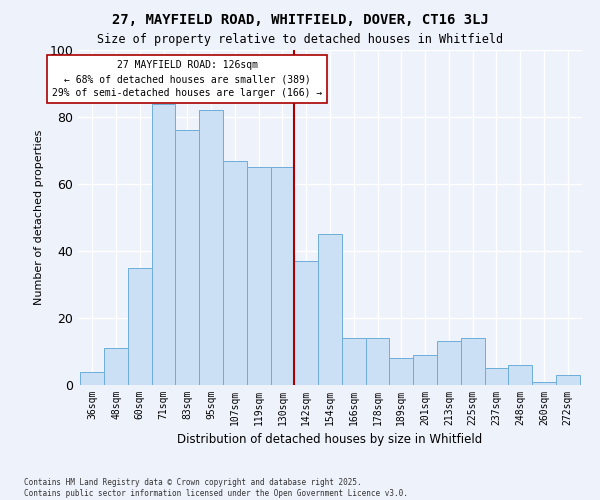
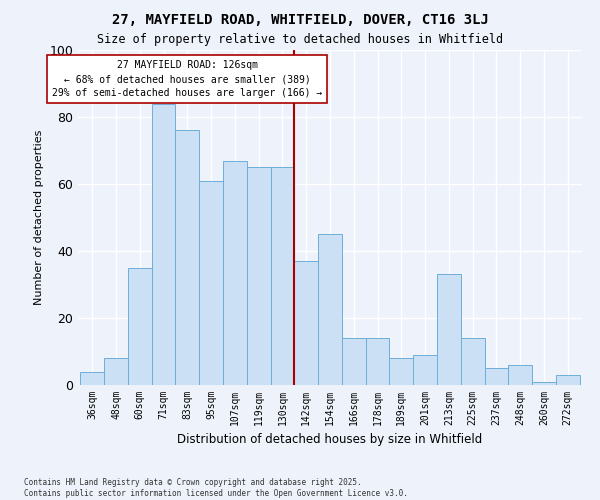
48sqm: 11 -> 8
95sqm: 82 -> 61
213sqm: 13 -> 33
